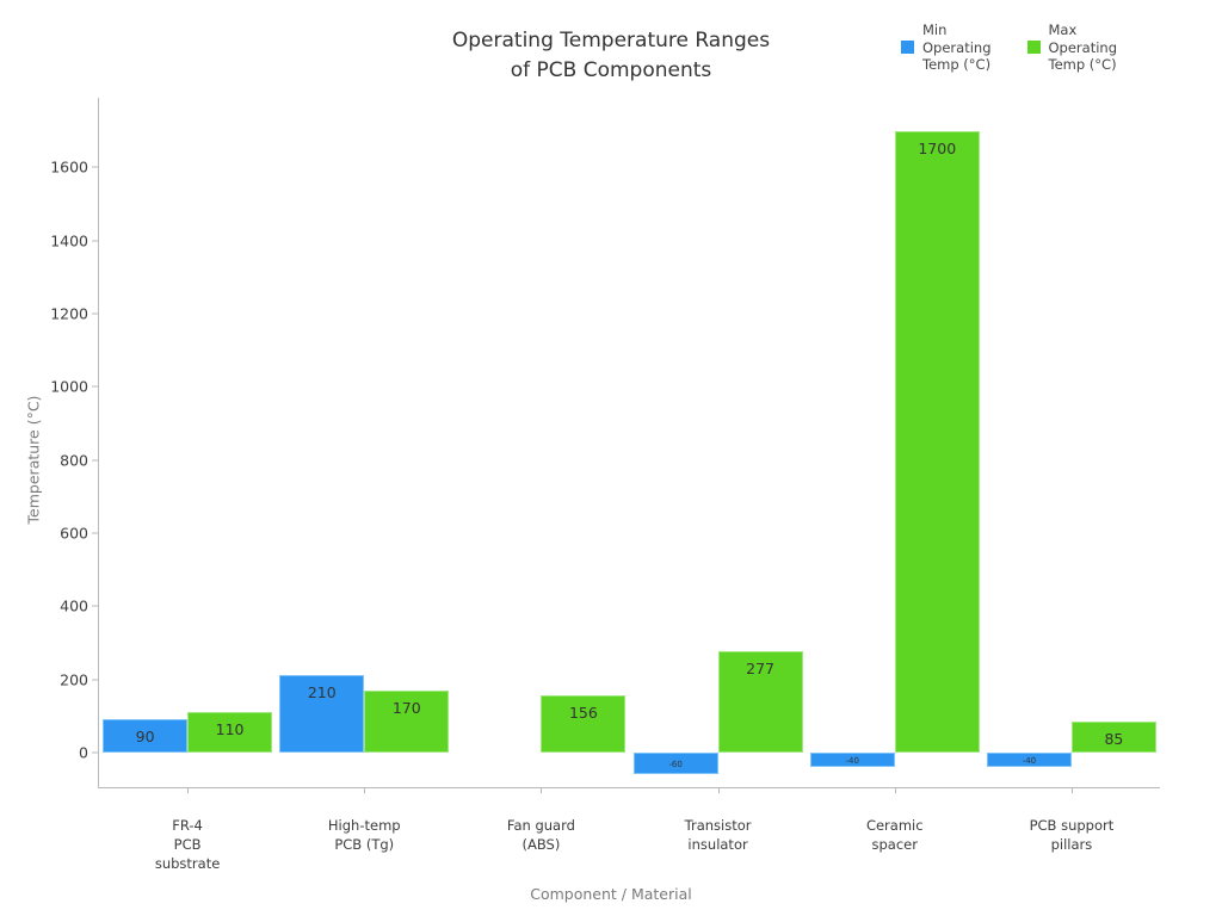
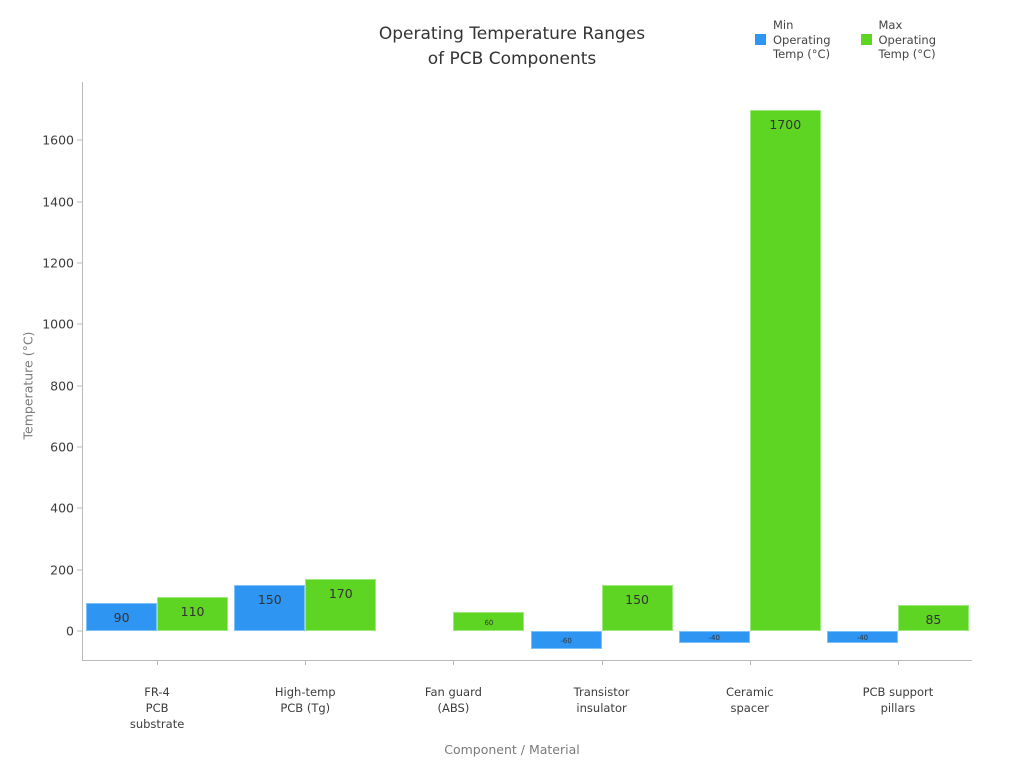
Min Operating Temp (°C)/High-temp PCB (Tg): 210 -> 150
Max Operating Temp (°C)/Fan guard (ABS): 156 -> 60
Max Operating Temp (°C)/Transistor insulator: 277 -> 150
